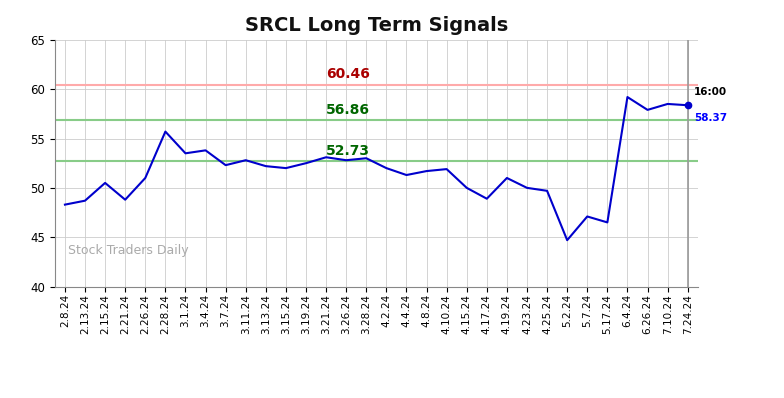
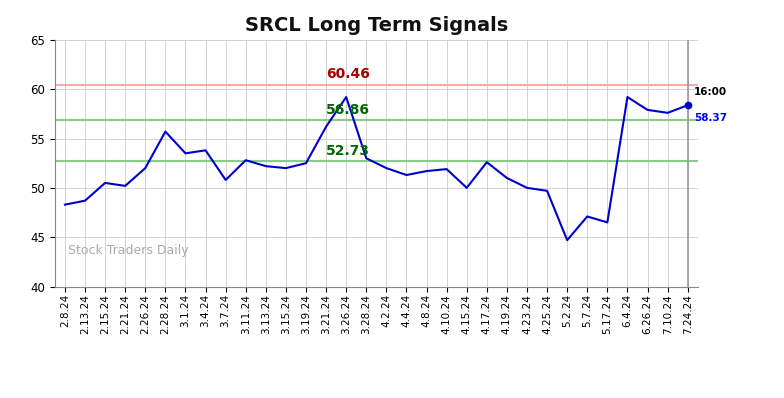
2.21.24: 48.8 -> 50.2
2.26.24: 51.0 -> 52.0
3.7.24: 52.3 -> 50.8
3.21.24: 53.1 -> 56.2
3.26.24: 52.8 -> 59.2
4.17.24: 48.9 -> 52.6
7.10.24: 58.5 -> 57.6
